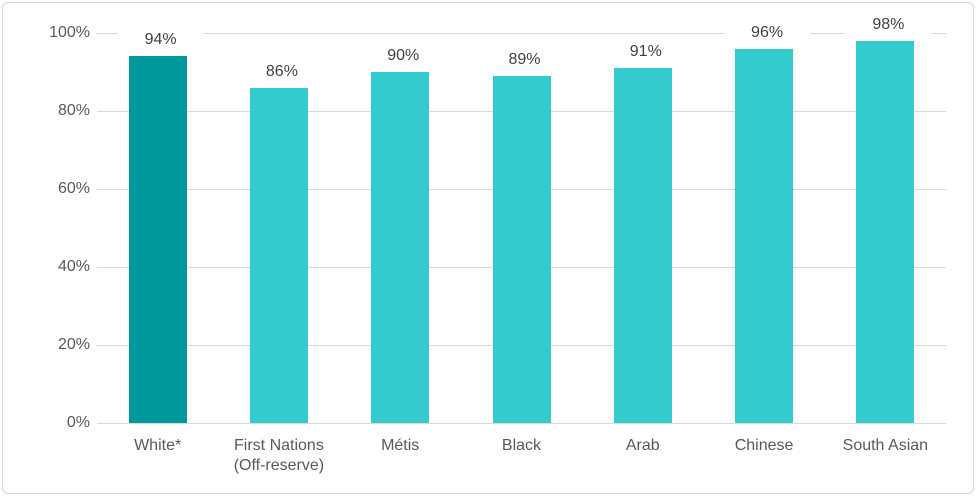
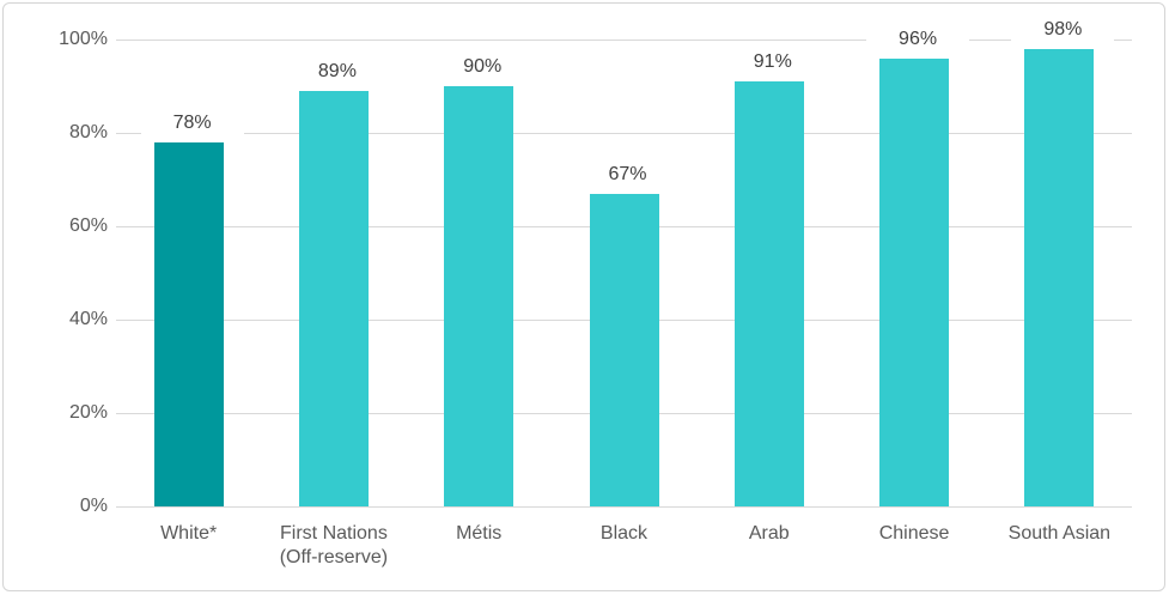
White*: 94% -> 78%
First Nations (Off-reserve): 86% -> 89%
Black: 89% -> 67%
